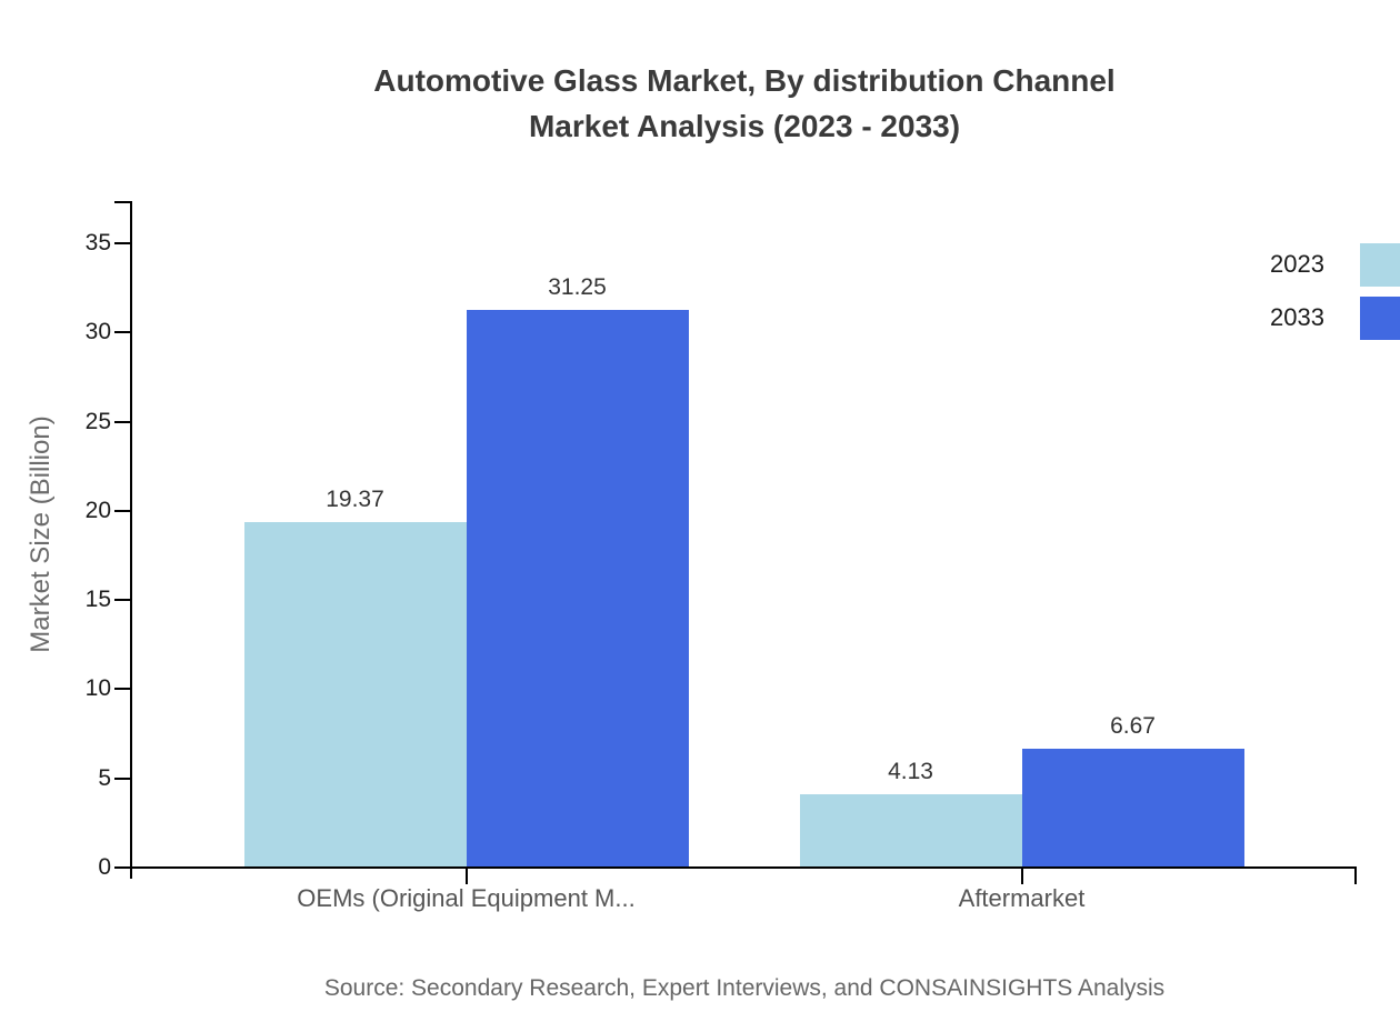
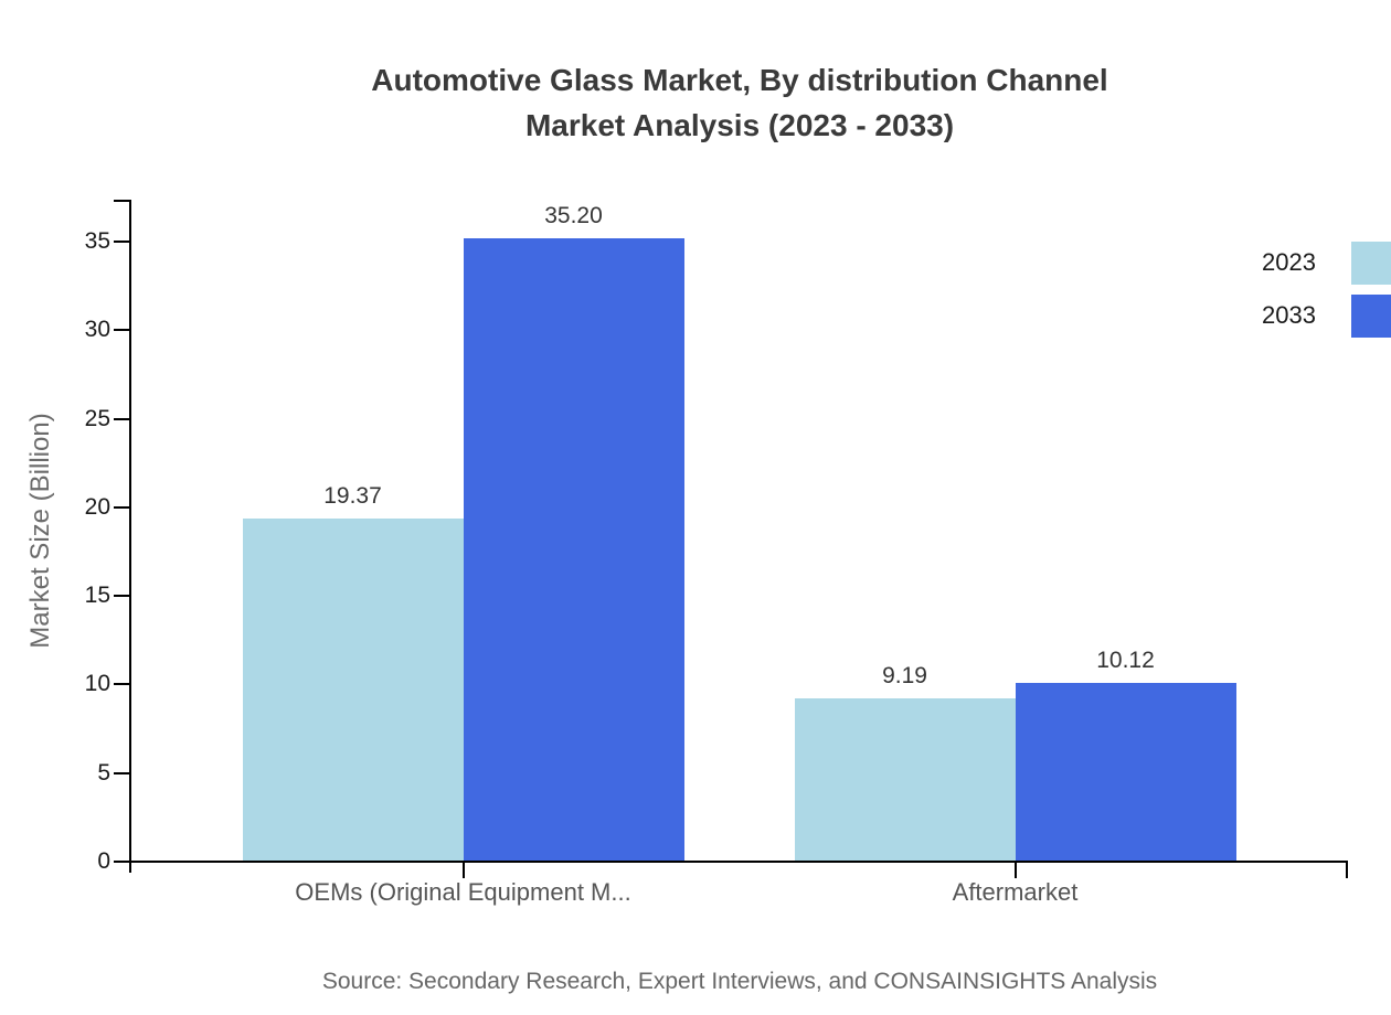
2033/OEMs (Original Equipment M...: 31.25 -> 35.20
2023/Aftermarket: 4.13 -> 9.19
2033/Aftermarket: 6.67 -> 10.12
